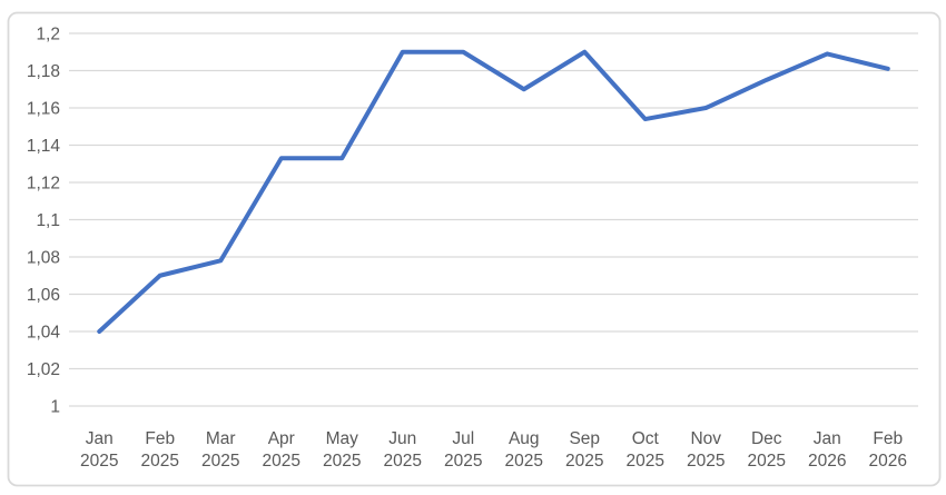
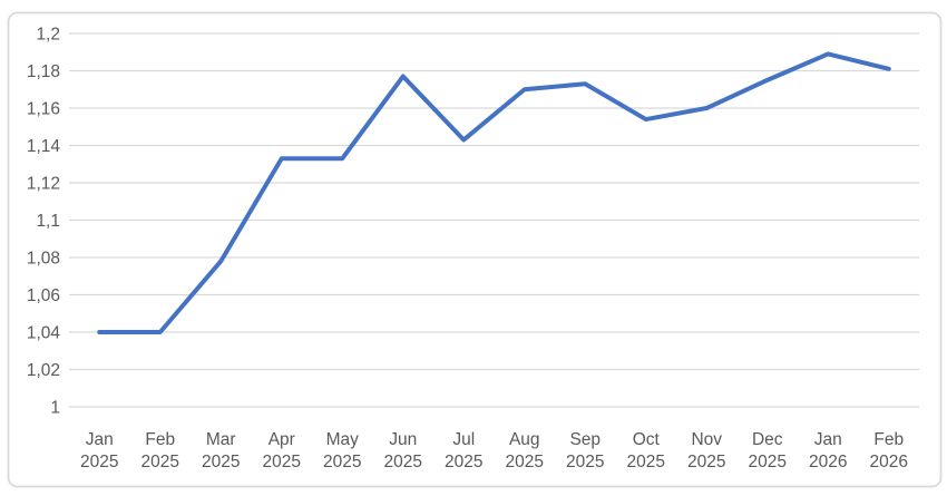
Feb 2025: 1,07 -> 1,04
Jun 2025: 1,19 -> 1,18
Jul 2025: 1,19 -> 1,14
Sep 2025: 1,19 -> 1,17
